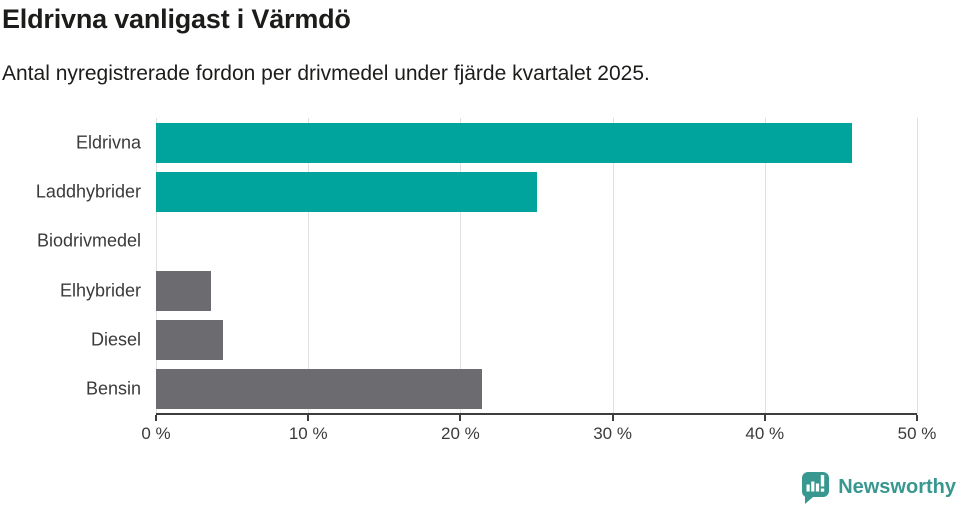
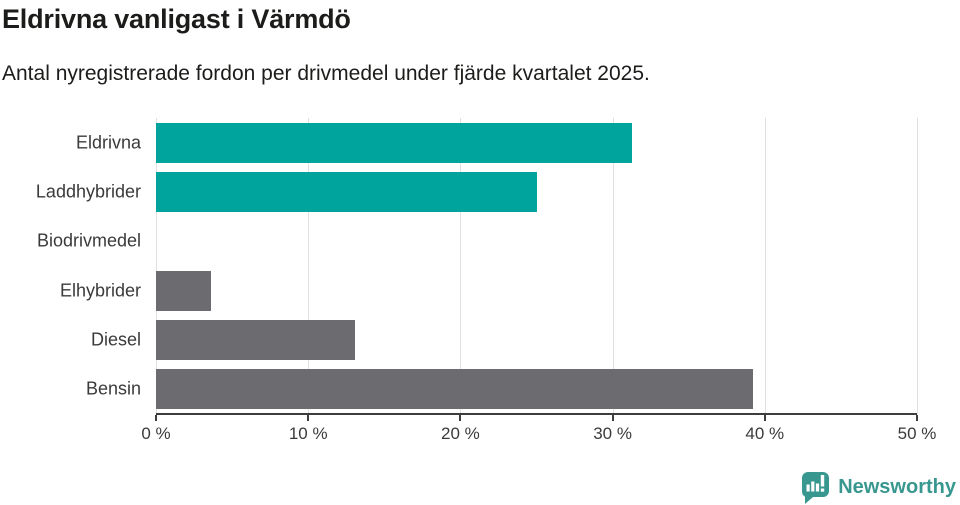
Eldrivna: 45.7% -> 31.3%
Diesel: 4.4% -> 13.1%
Bensin: 21.4% -> 39.2%
